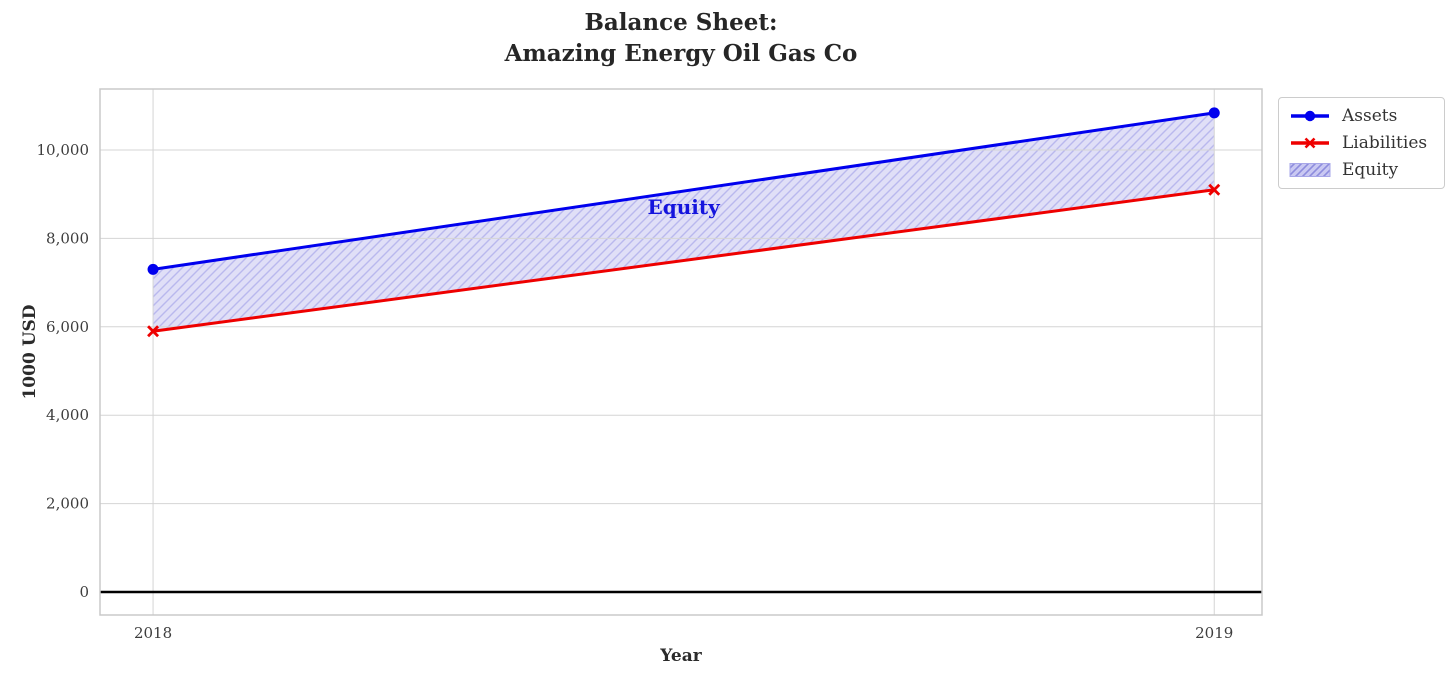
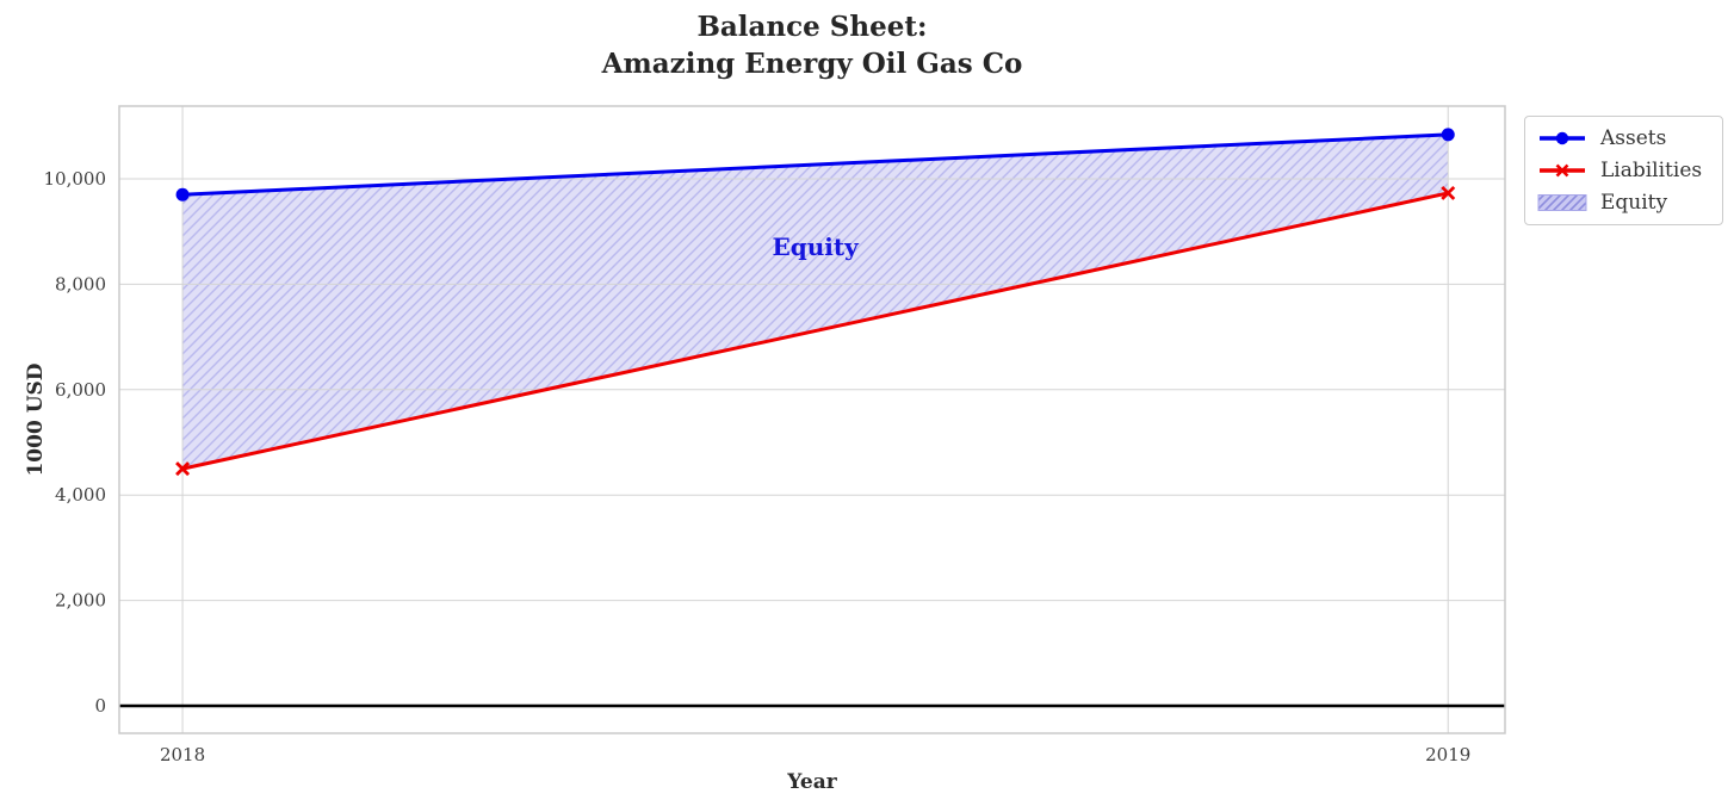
Assets/2018: 7300 -> 9700
Liabilities/2018: 5900 -> 4500
Liabilities/2019: 9100 -> 9700
